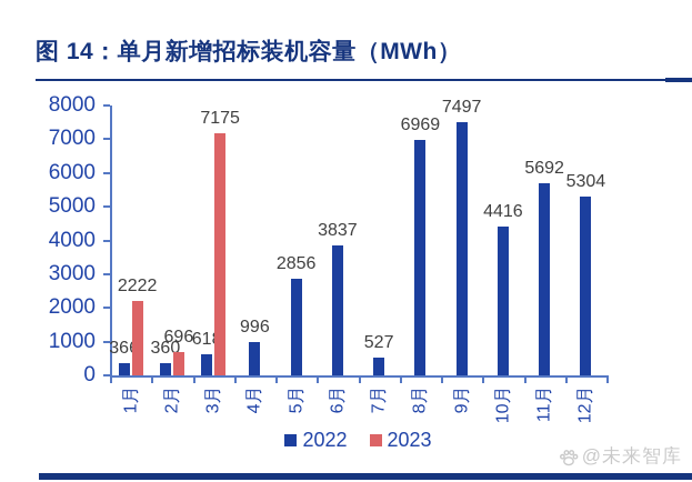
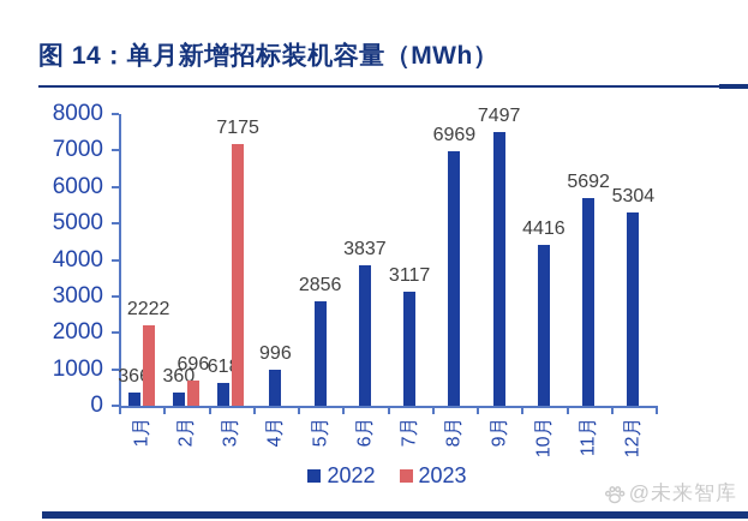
2022/7月: 527 -> 3117
